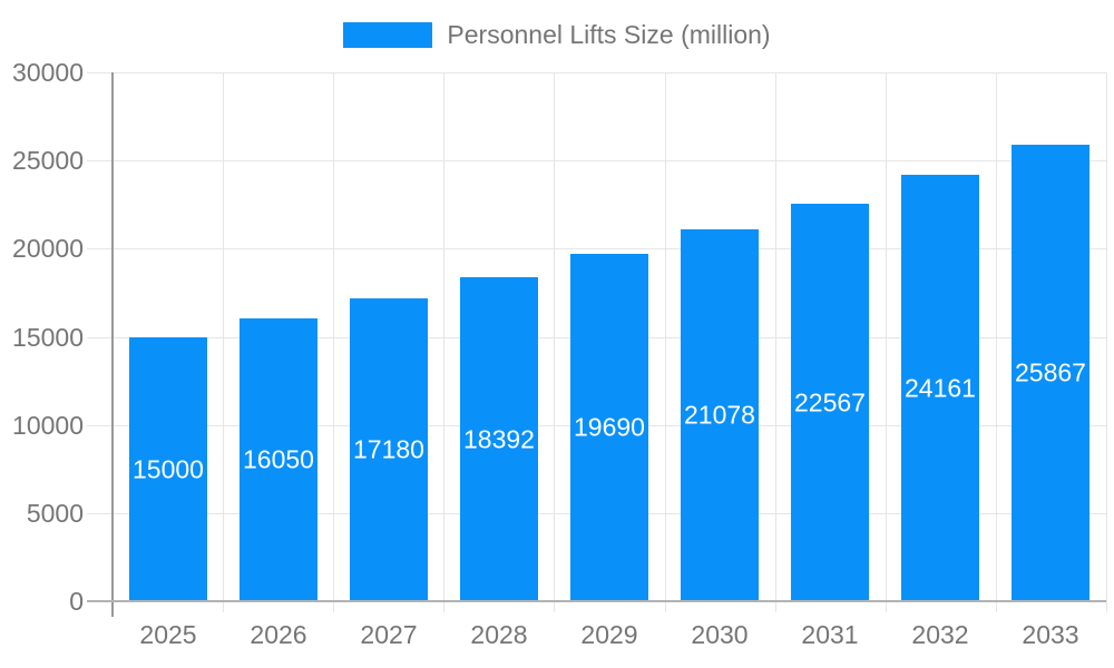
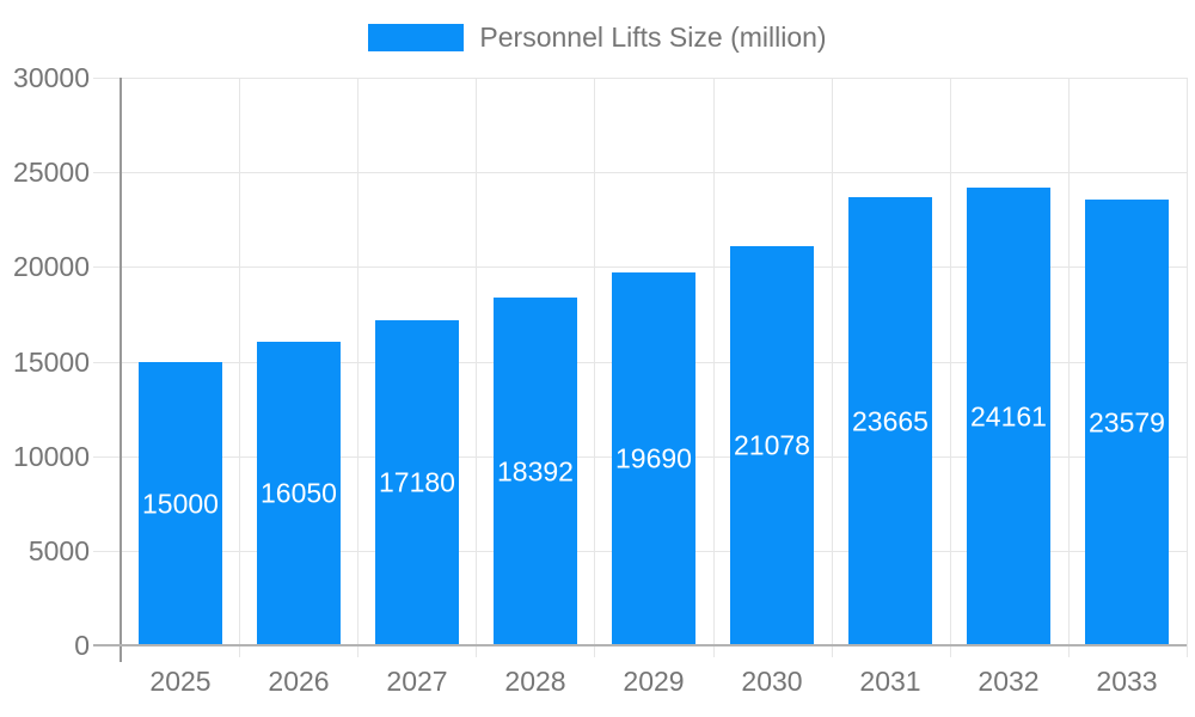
2031: 22567 -> 23665
2033: 25867 -> 23579
